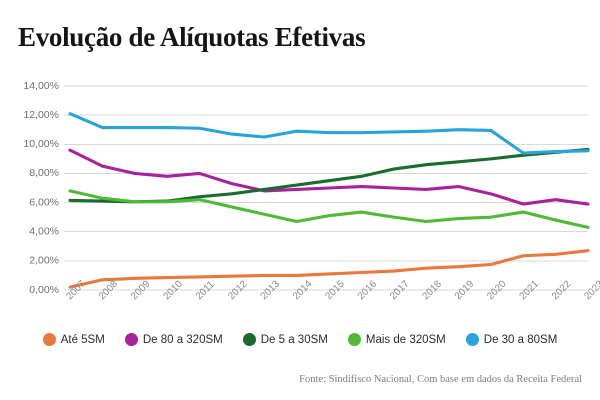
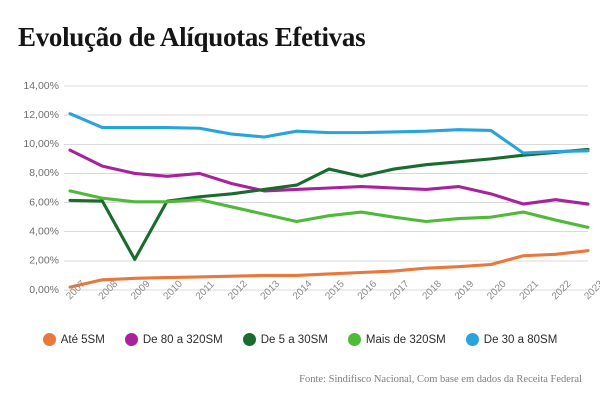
De 5 a 30SM/2009: 6,0% -> 2,1%
De 5 a 30SM/2015: 7,5% -> 8,3%
